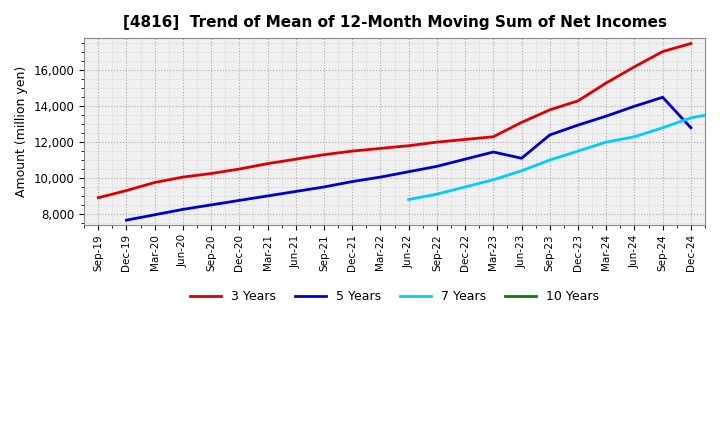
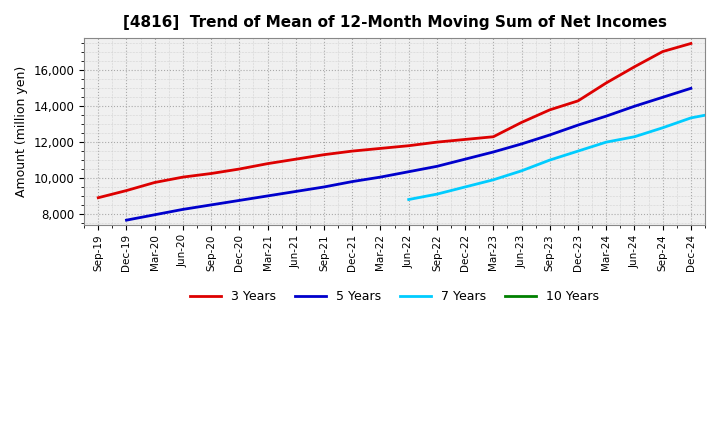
5 Years/Jun-23: 11,100 -> 11,900
5 Years/Dec-24: 12,800 -> 15,000
